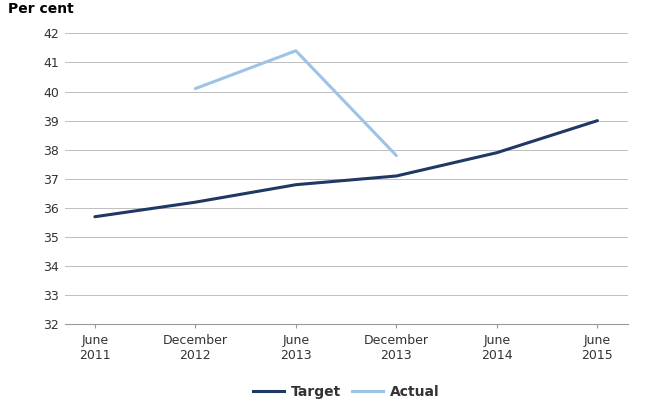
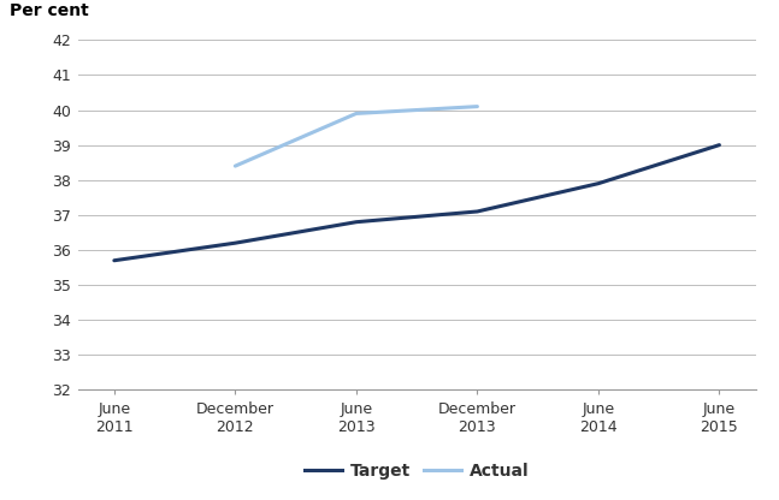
Actual/December 2012: 40.1 -> 38.4
Actual/June 2013: 41.4 -> 39.9
Actual/December 2013: 37.8 -> 40.1
